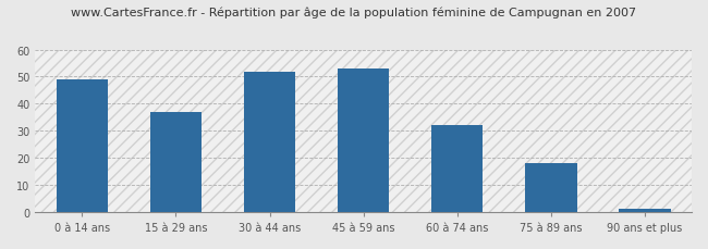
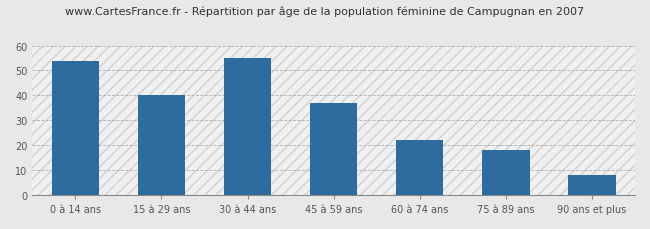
0 à 14 ans: 49 -> 54
15 à 29 ans: 37 -> 40
30 à 44 ans: 52 -> 55
45 à 59 ans: 53 -> 37
60 à 74 ans: 32 -> 22
90 ans et plus: 1 -> 8
